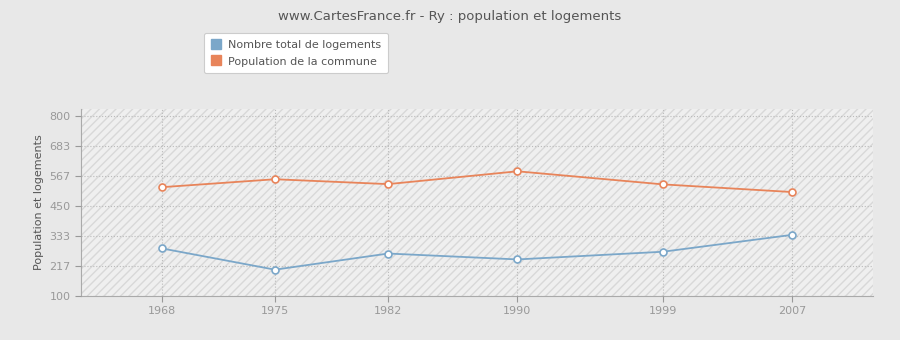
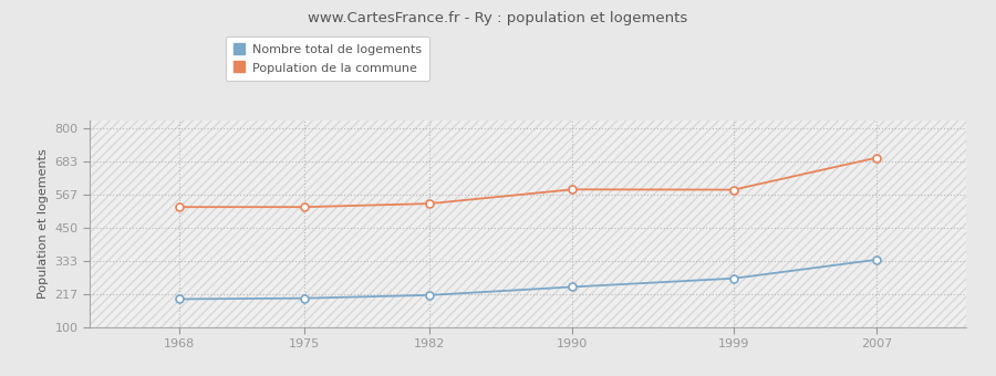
Nombre total de logements/1968: 285 -> 199
Population de la commune/1975: 555 -> 524
Nombre total de logements/1982: 265 -> 213
Population de la commune/1999: 535 -> 585
Population de la commune/2007: 505 -> 698
